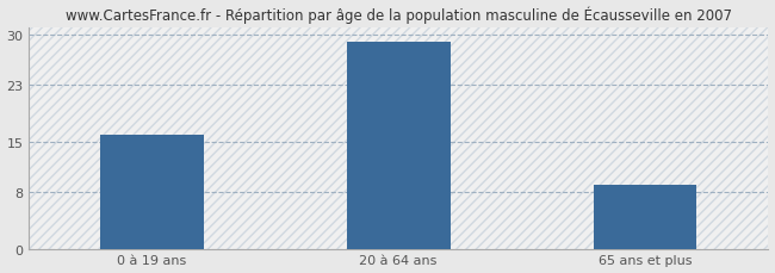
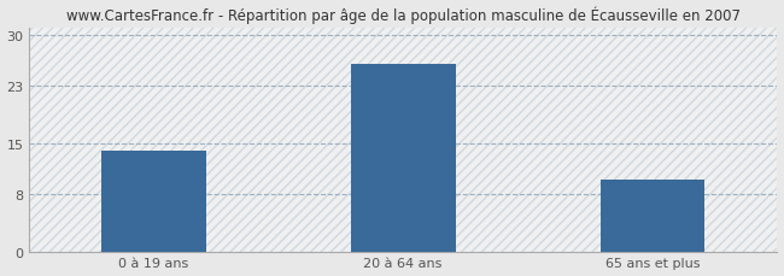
0 à 19 ans: 16 -> 14
20 à 64 ans: 29 -> 26
65 ans et plus: 9 -> 10
